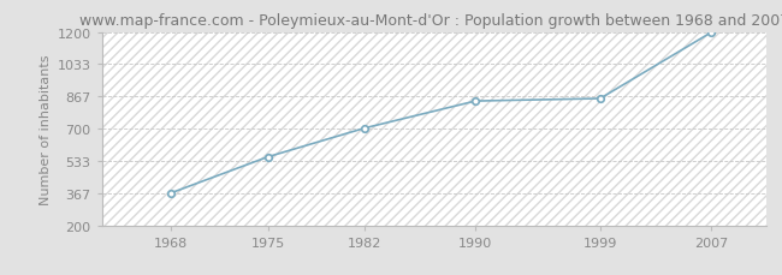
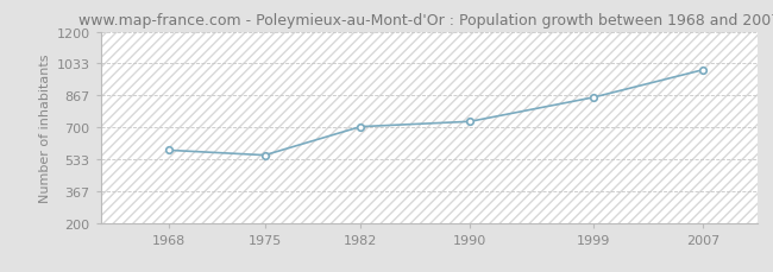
1968: 370 -> 580
1990: 840 -> 730
2007: 1200 -> 1000
